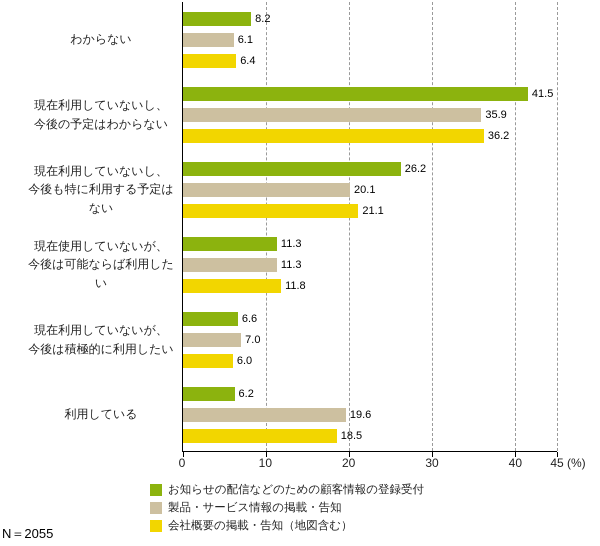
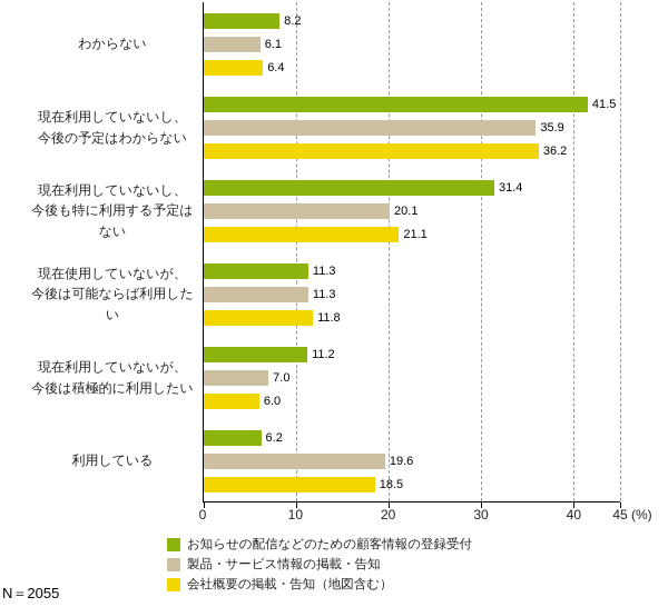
お知らせの配信などのための顧客情報の登録受付/現在利用していないし、 今後も特に利用する予定はない: 26.2 -> 31.4
お知らせの配信などのための顧客情報の登録受付/現在利用していないが、 今後は積極的に利用したい: 6.6 -> 11.2
